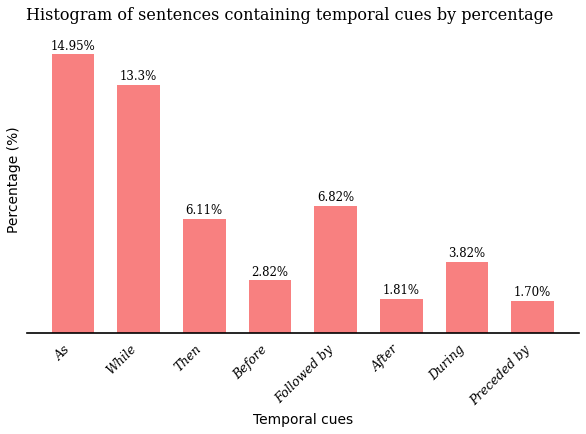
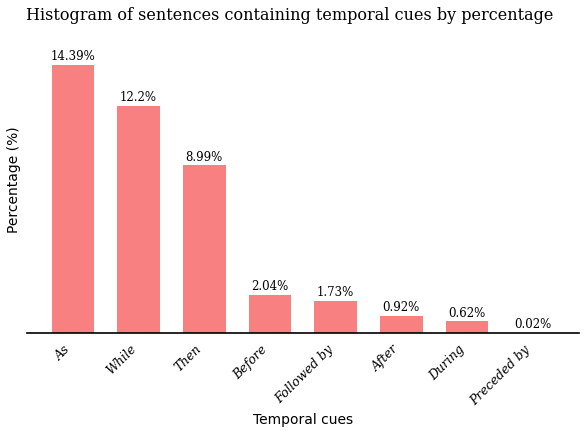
As: 14.95% -> 14.39%
While: 13.3% -> 12.2%
Then: 6.11% -> 8.99%
Before: 2.82% -> 2.04%
Followed by: 6.82% -> 1.73%
After: 1.81% -> 0.92%
During: 3.82% -> 0.62%
Preceded by: 1.70% -> 0.02%
